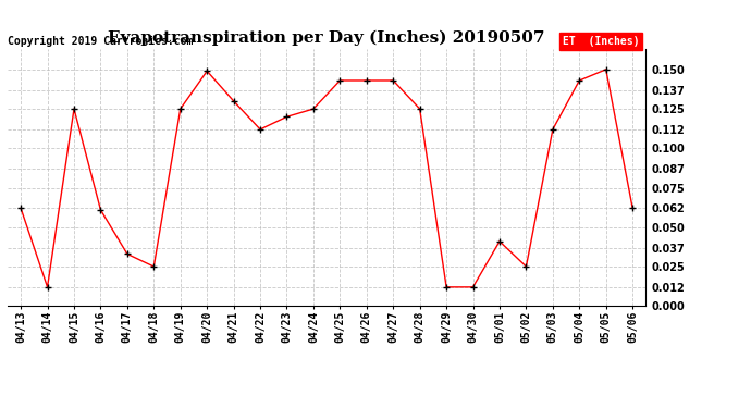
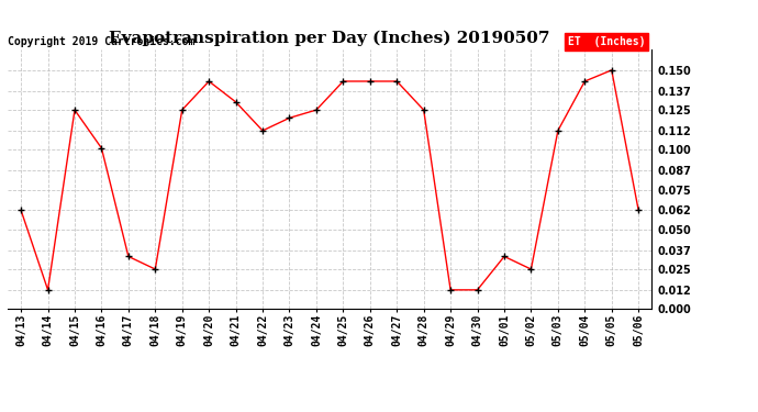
04/16: 0.061 -> 0.101
04/20: 0.149 -> 0.143
05/01: 0.041 -> 0.033
